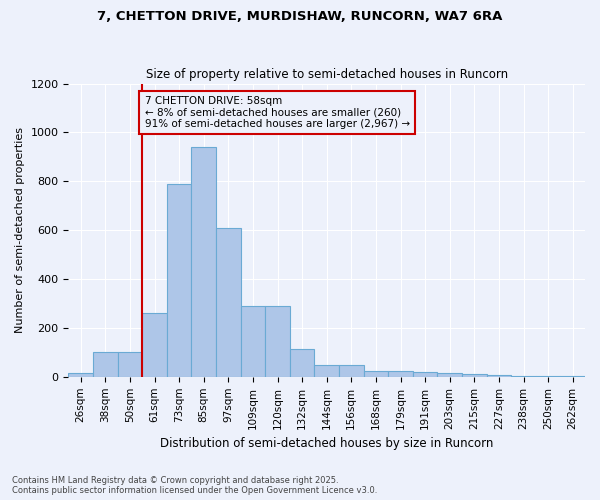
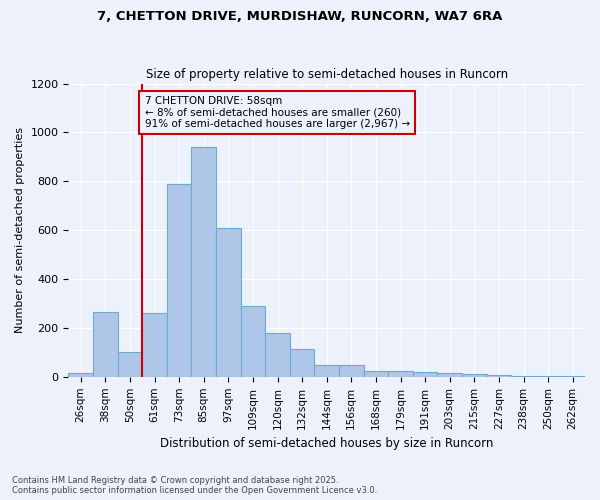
38sqm: 100 -> 265
120sqm: 290 -> 180
